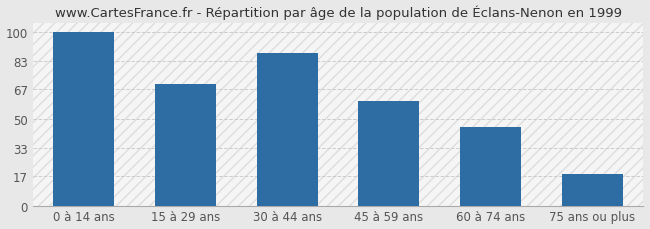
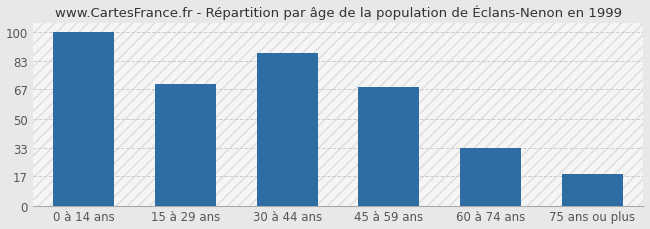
45 à 59 ans: 60 -> 68
60 à 74 ans: 45 -> 33
